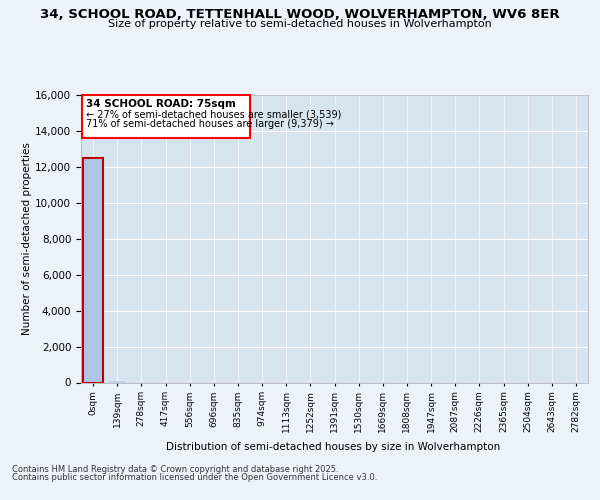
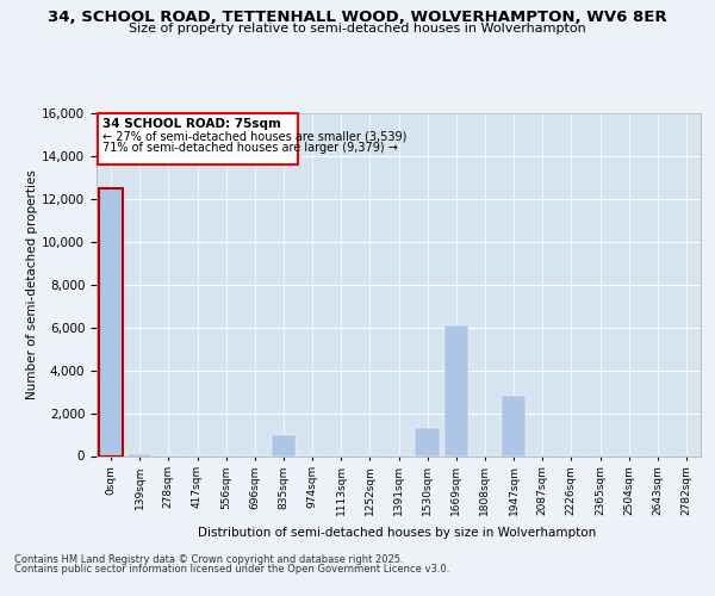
835sqm: 0 -> 1,000
1530sqm: 0 -> 1,300
1669sqm: 0 -> 6,100
1947sqm: 0 -> 2,800
